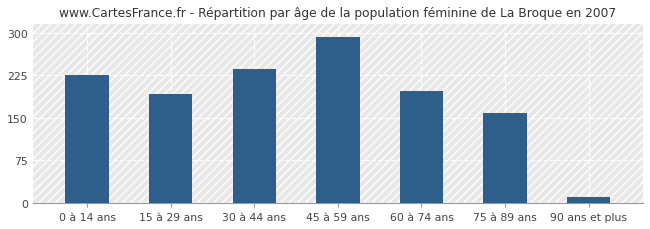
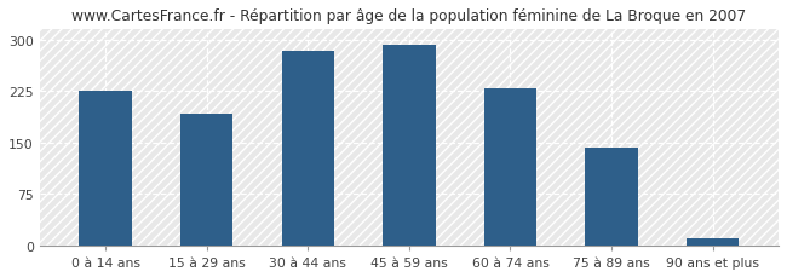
30 à 44 ans: 236 -> 283
60 à 74 ans: 198 -> 230
75 à 89 ans: 158 -> 142
